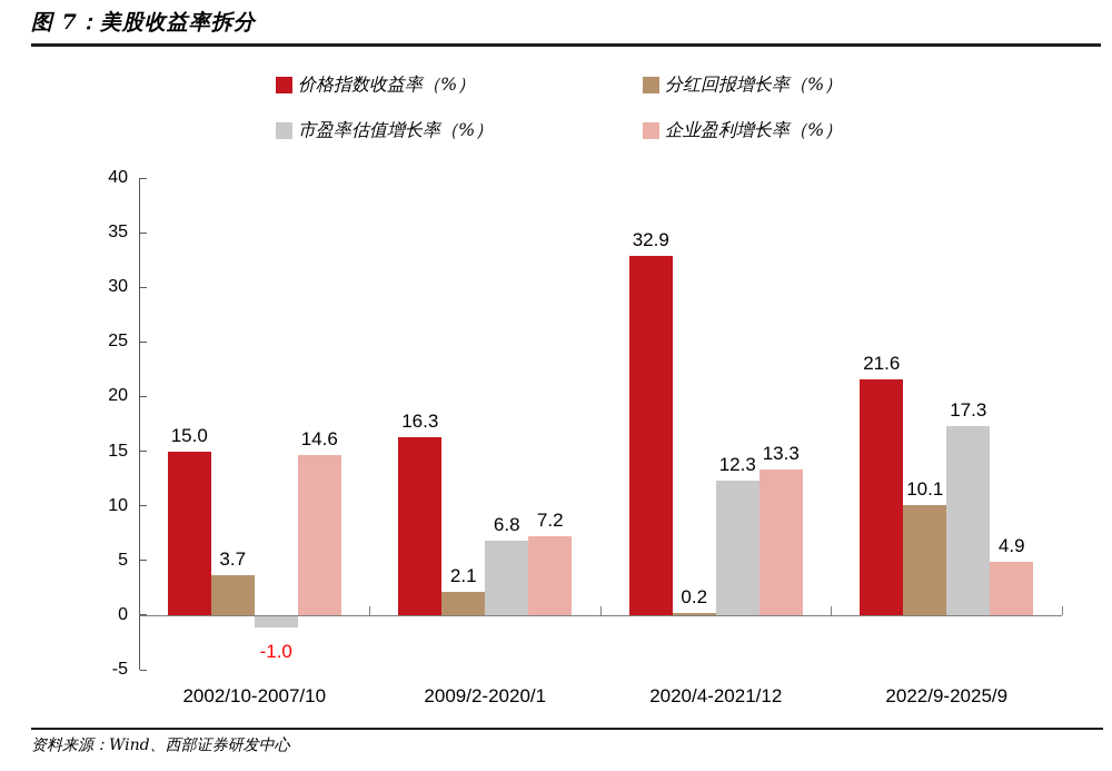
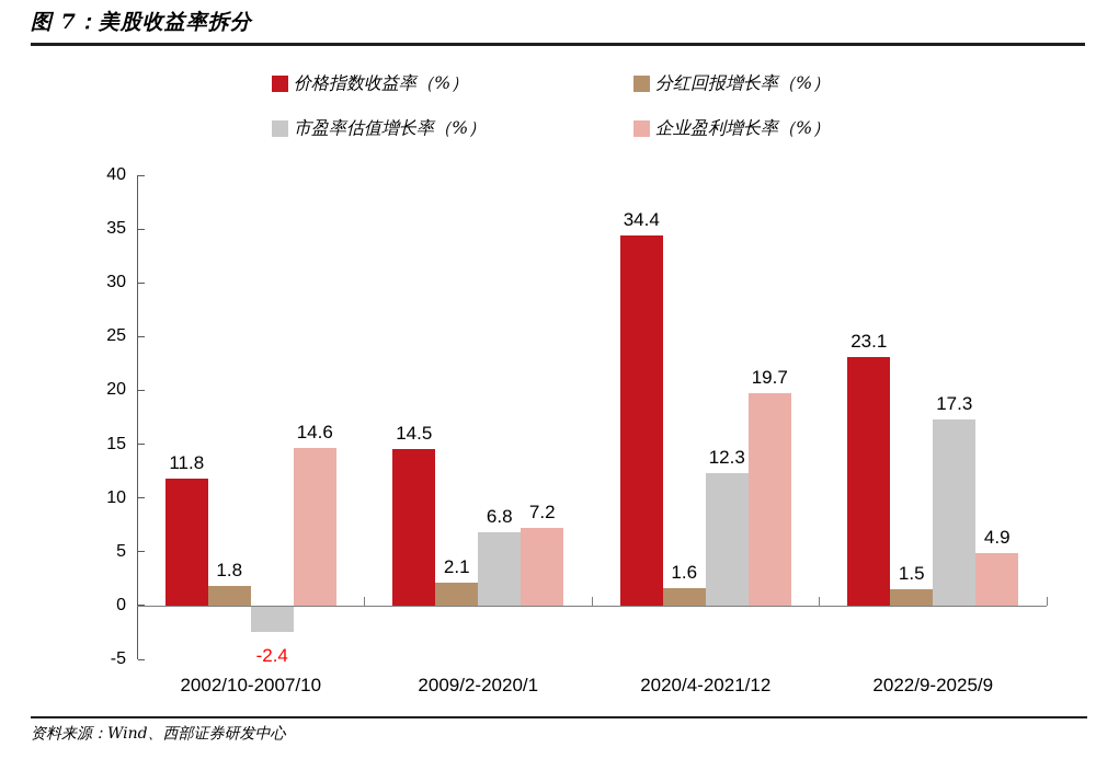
价格指数收益率（%）/2002/10-2007/10: 15.0 -> 11.8
分红回报增长率（%）/2002/10-2007/10: 3.7 -> 1.8
市盈率估值增长率（%）/2002/10-2007/10: -1.0 -> -2.4
价格指数收益率（%）/2009/2-2020/1: 16.3 -> 14.5
价格指数收益率（%）/2020/4-2021/12: 32.9 -> 34.4
分红回报增长率（%）/2020/4-2021/12: 0.2 -> 1.6
企业盈利增长率（%）/2020/4-2021/12: 13.3 -> 19.7
价格指数收益率（%）/2022/9-2025/9: 21.6 -> 23.1
分红回报增长率（%）/2022/9-2025/9: 10.1 -> 1.5
